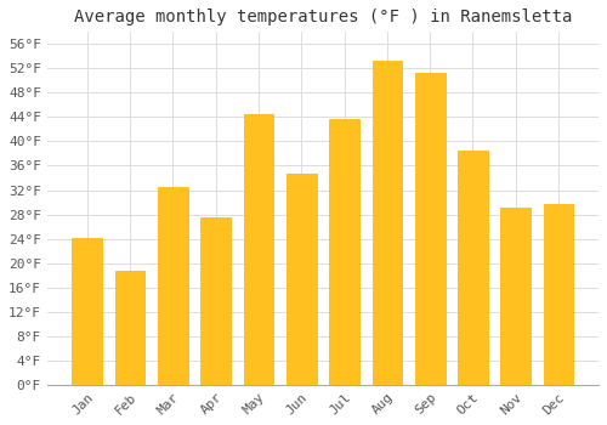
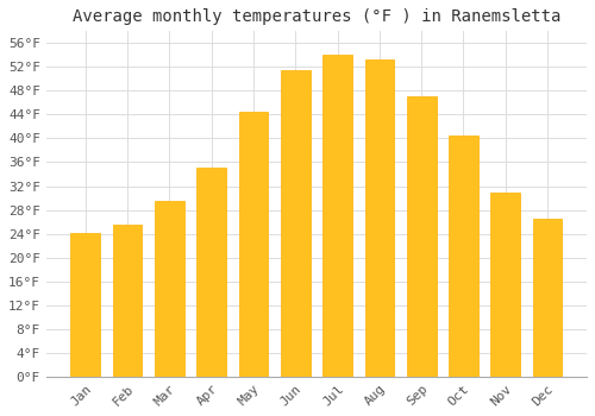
Feb: 18.8°F -> 25.5°F
Mar: 32.6°F -> 29.5°F
Apr: 27.6°F -> 35.0°F
Jun: 34.6°F -> 51.5°F
Jul: 43.6°F -> 54.1°F
Sep: 51.2°F -> 47.0°F
Oct: 38.4°F -> 40.5°F
Nov: 29.2°F -> 31.0°F
Dec: 29.8°F -> 26.5°F
